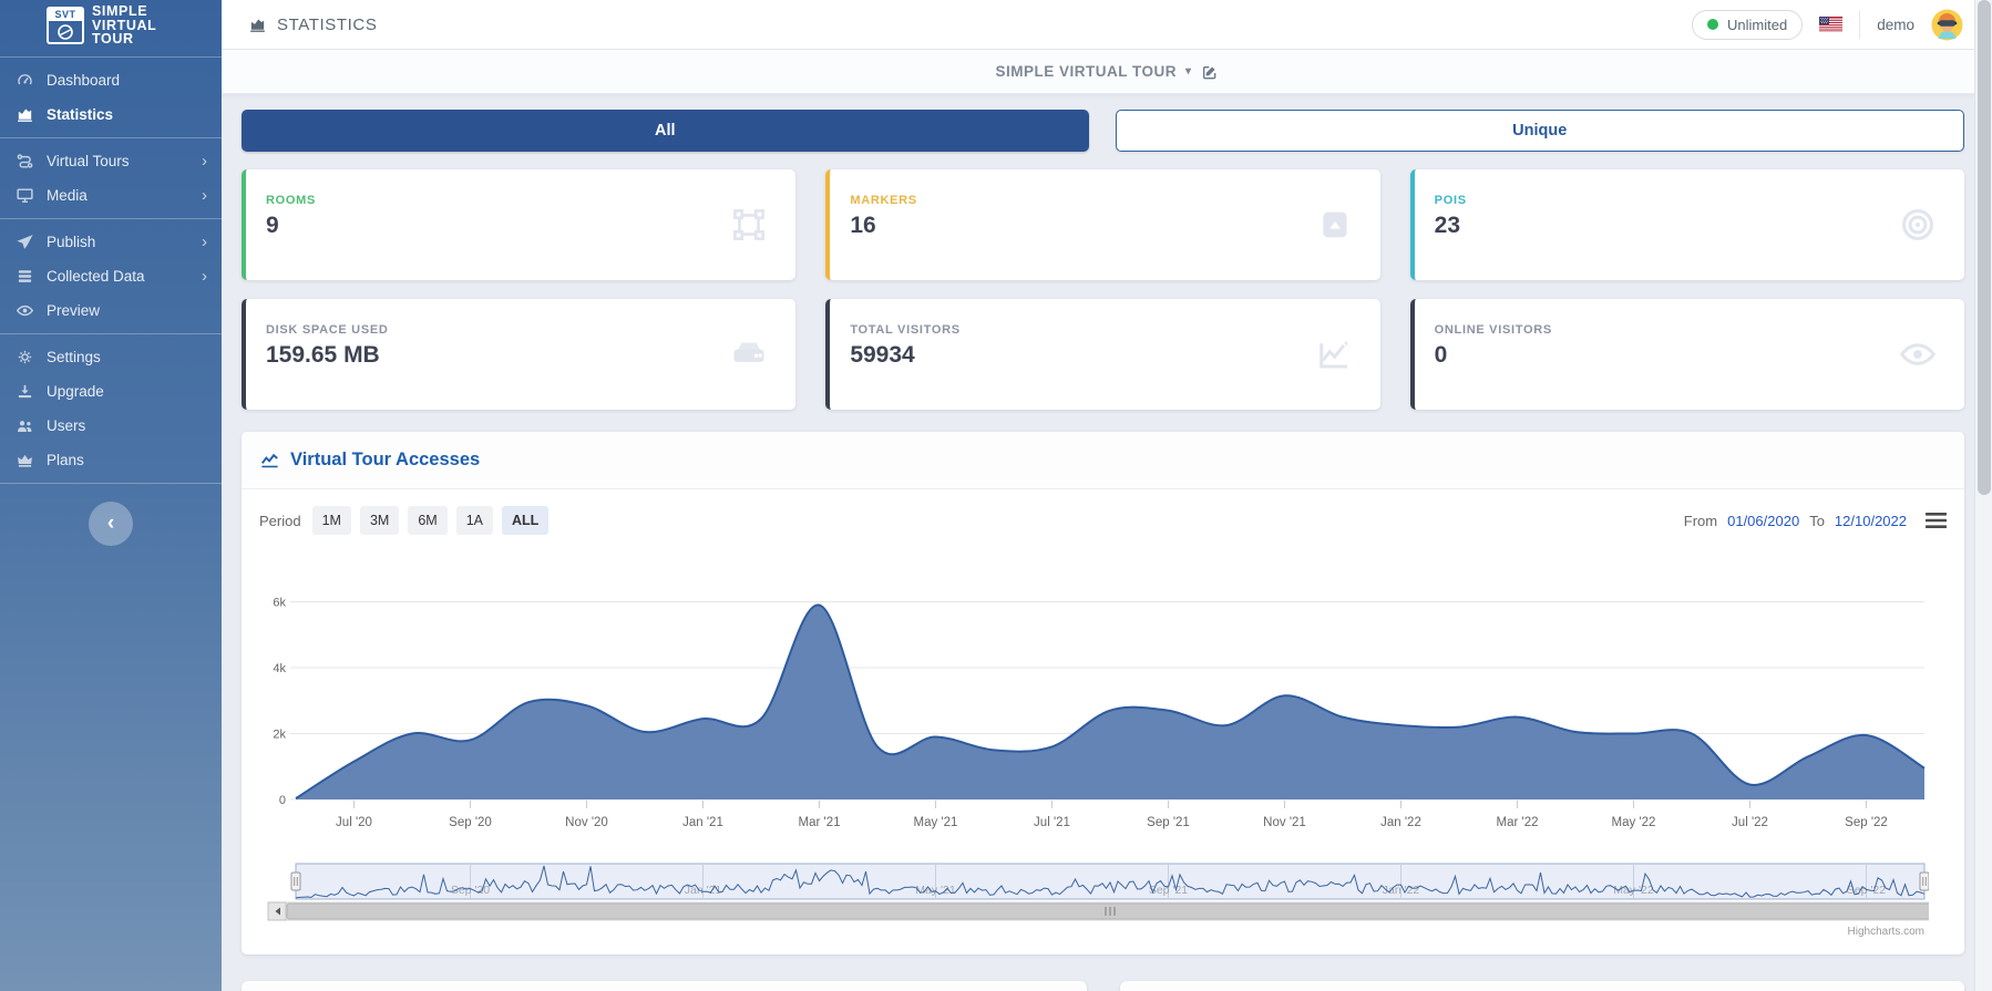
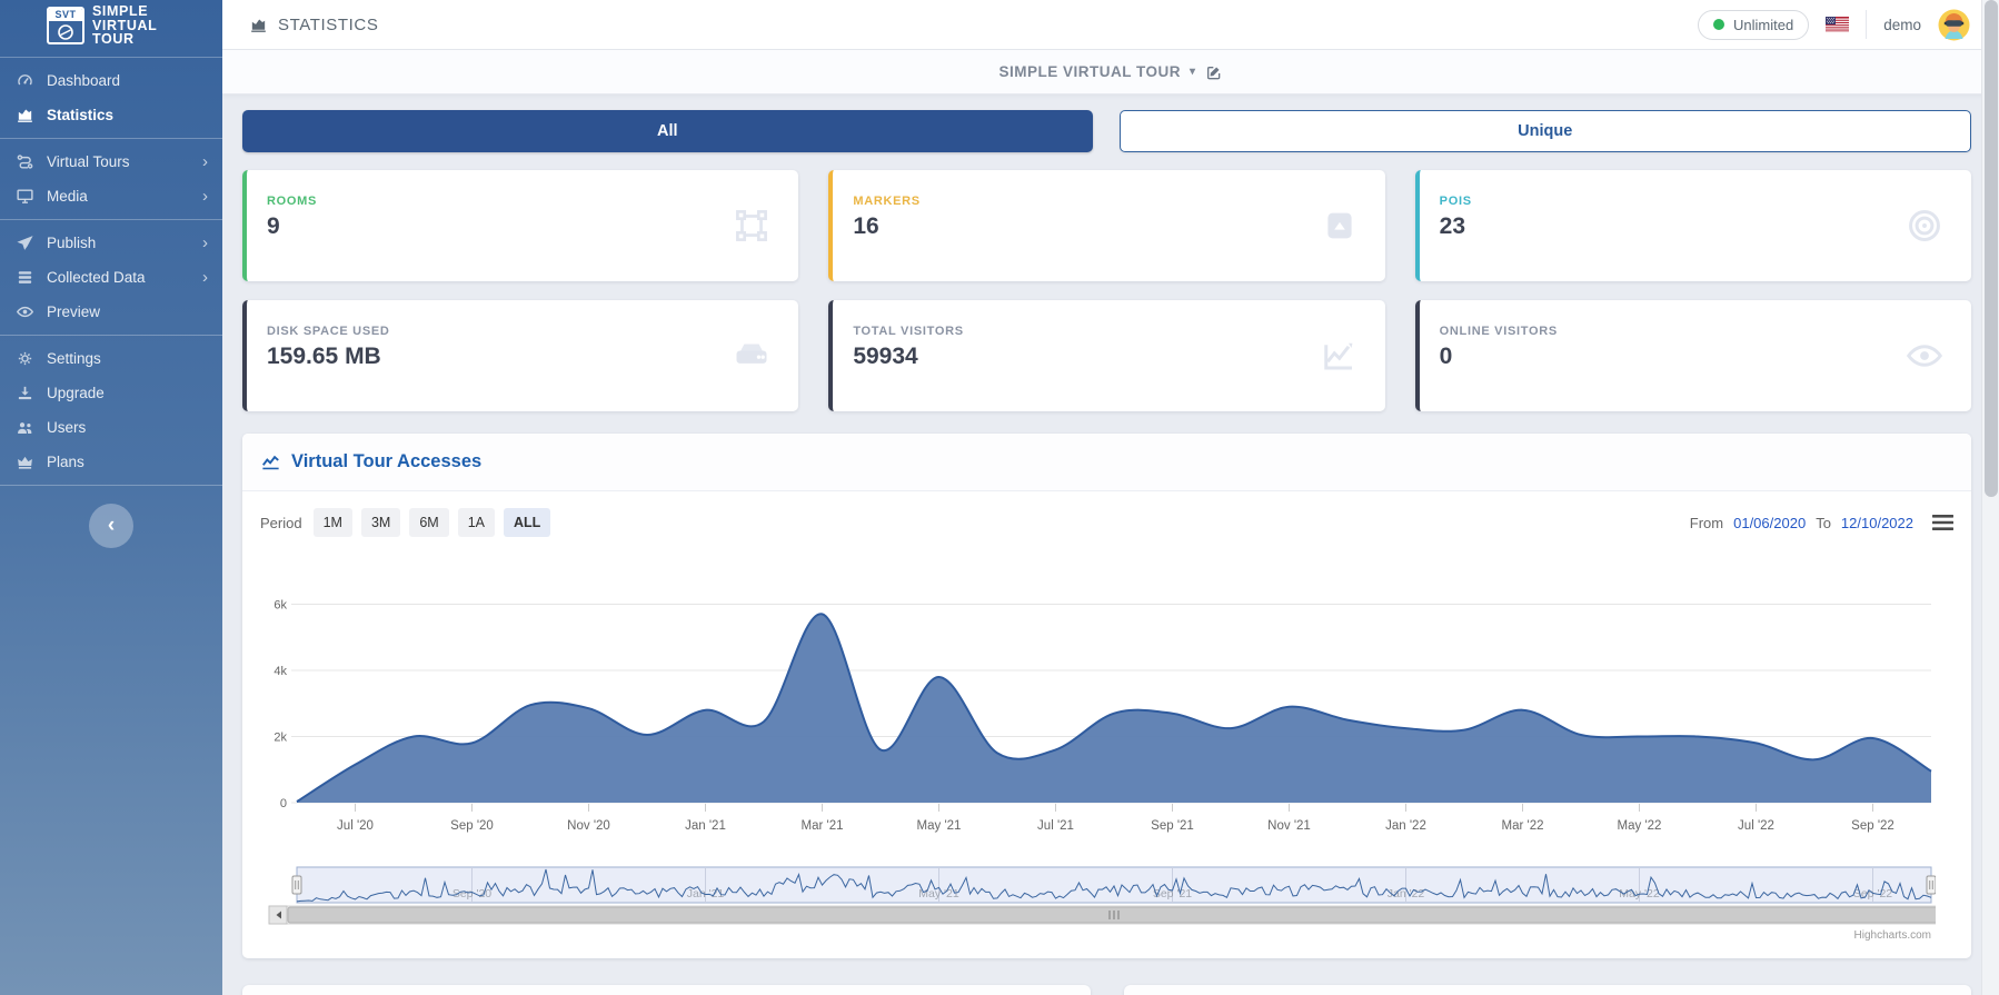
Jan '21: 2.4k -> 2.8k
Mar '21: 5.9k -> 5.7k
May '21: 1.9k -> 3.8k
Nov '21: 3.2k -> 2.9k
Mar '22: 2.5k -> 2.8k
Jul '22: 0.4k -> 1.8k
